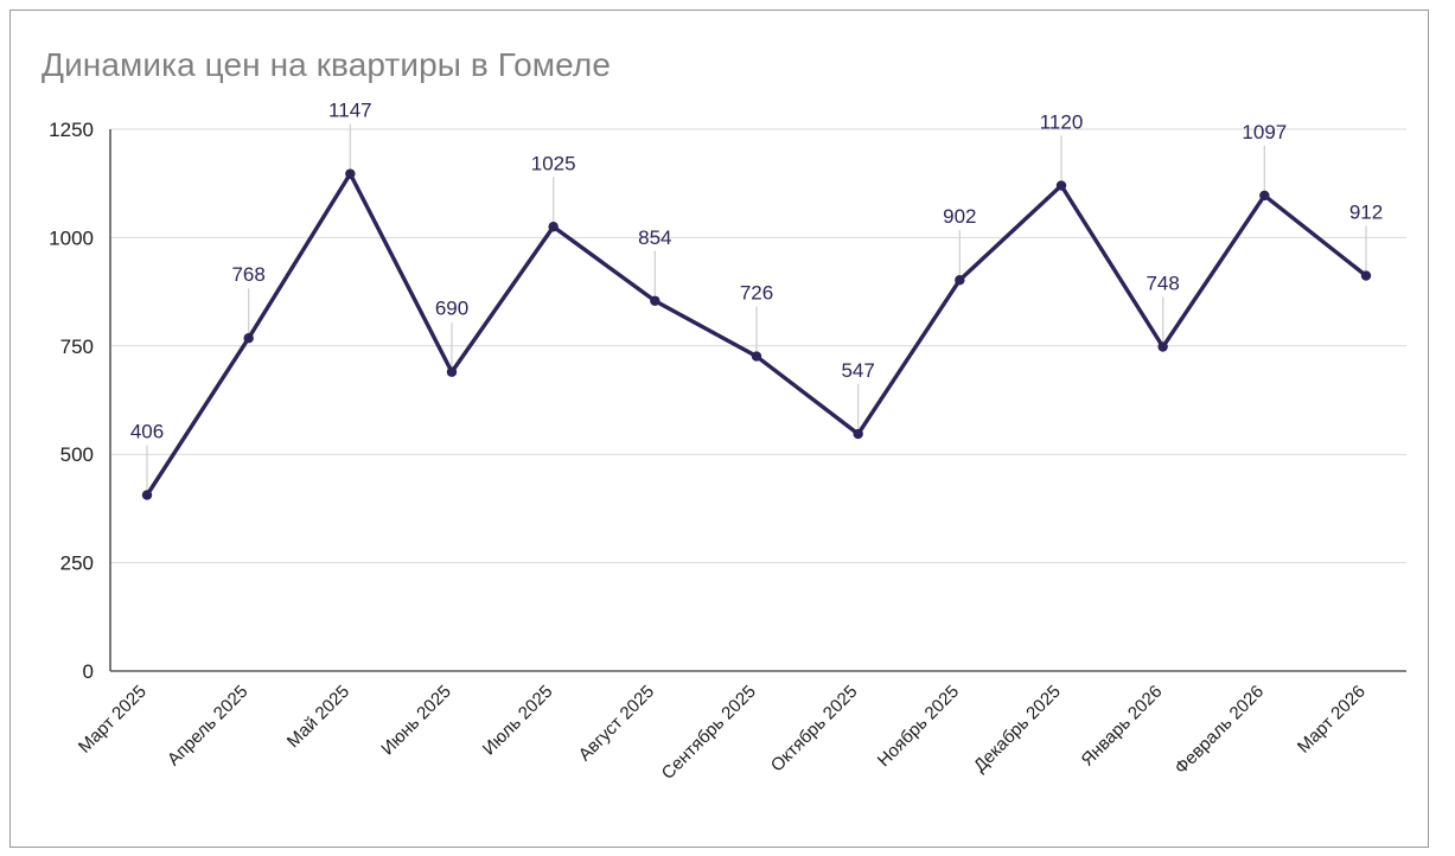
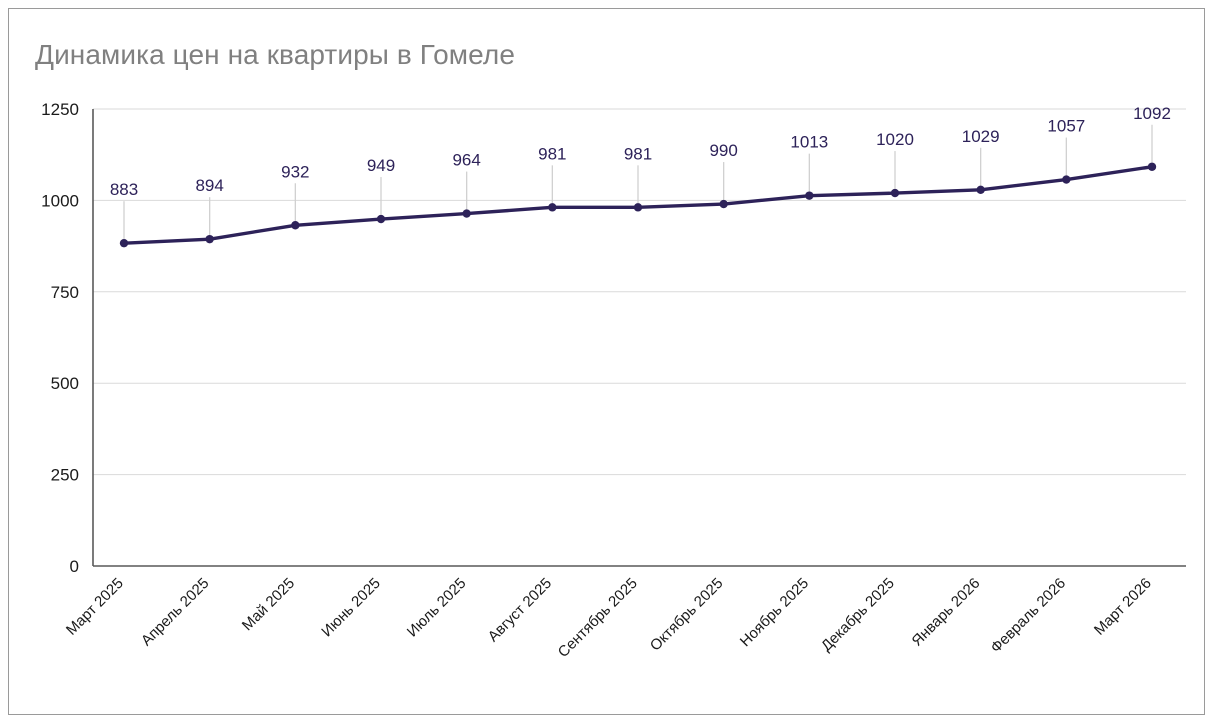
Март 2025: 406 -> 883
Апрель 2025: 768 -> 894
Май 2025: 1147 -> 932
Июнь 2025: 690 -> 949
Июль 2025: 1025 -> 964
Август 2025: 854 -> 981
Сентябрь 2025: 726 -> 981
Октябрь 2025: 547 -> 990
Ноябрь 2025: 902 -> 1013
Декабрь 2025: 1120 -> 1020
Январь 2026: 748 -> 1029
Февраль 2026: 1097 -> 1057
Март 2026: 912 -> 1092
